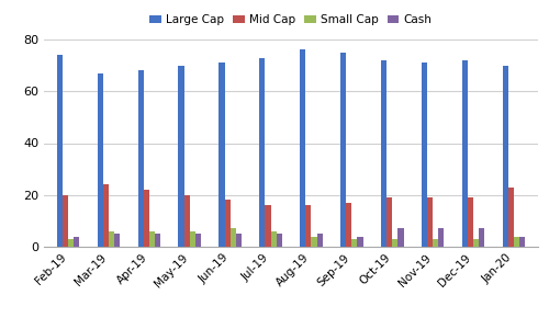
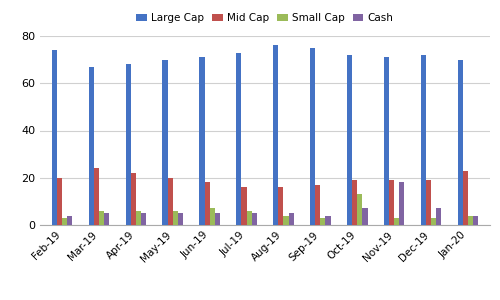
Small Cap/Oct-19: 3 -> 13
Cash/Nov-19: 7 -> 18
